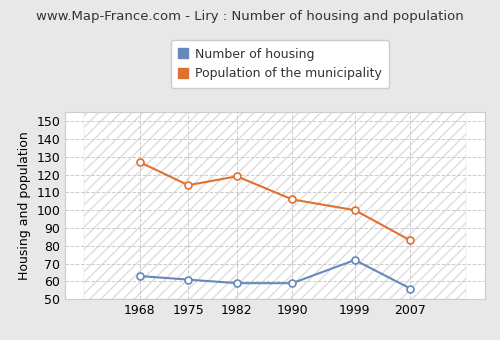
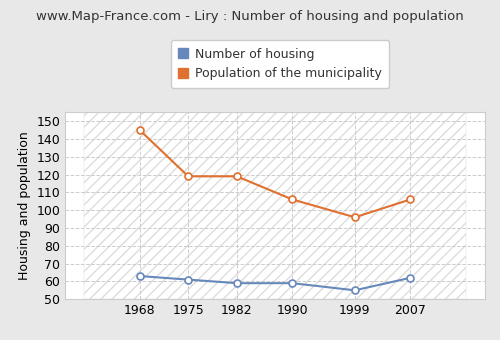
Population of the municipality/1968: 127 -> 145
Population of the municipality/1975: 114 -> 119
Number of housing/1999: 72 -> 55
Population of the municipality/1999: 100 -> 96
Number of housing/2007: 56 -> 62
Population of the municipality/2007: 83 -> 106
